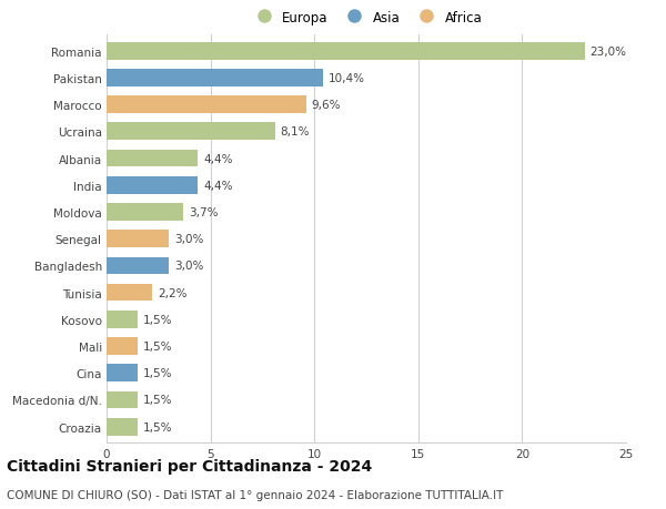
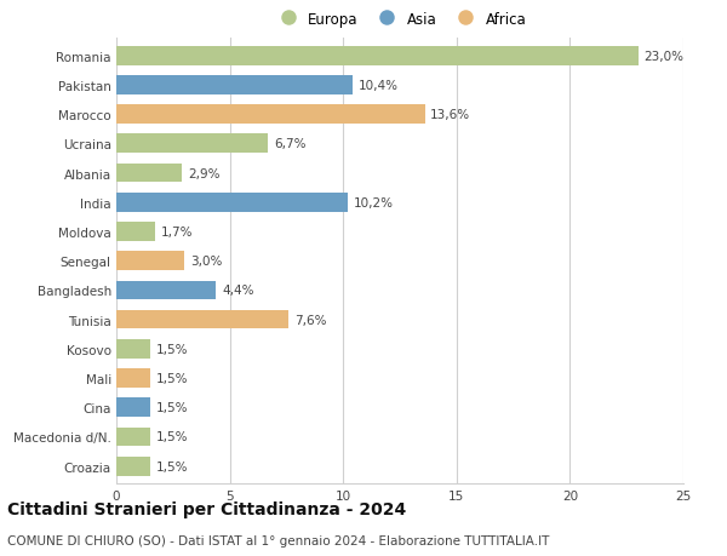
Marocco: 9,6% -> 13,6%
Ucraina: 8,1% -> 6,7%
Albania: 4,4% -> 2,9%
India: 4,4% -> 10,2%
Moldova: 3,7% -> 1,7%
Bangladesh: 3,0% -> 4,4%
Tunisia: 2,2% -> 7,6%
